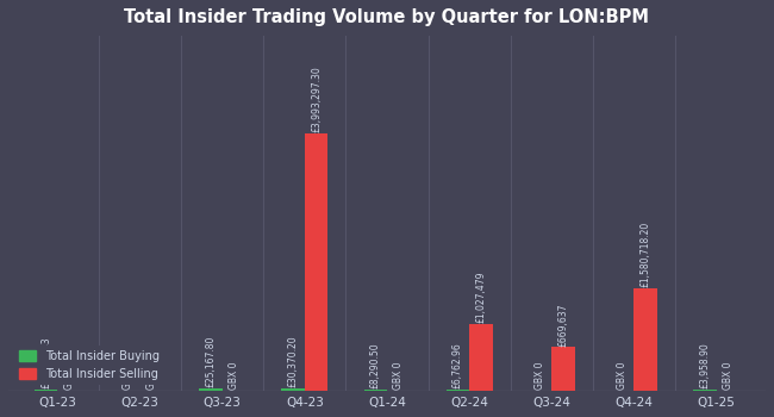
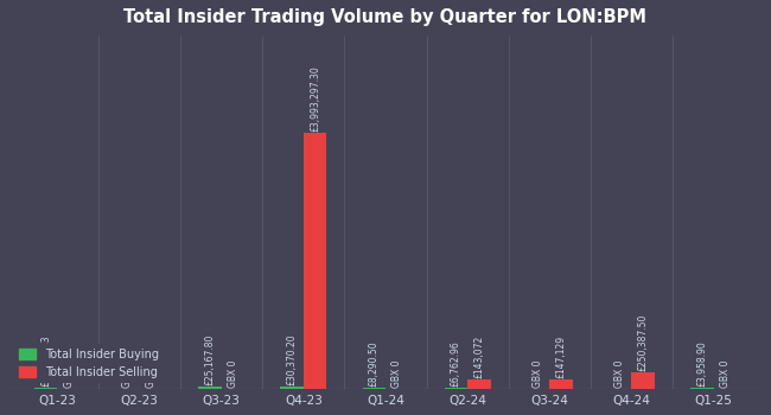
Total Insider Selling/Q2-24: £1,027,479 -> £143,072
Total Insider Selling/Q3-24: £669,637 -> £147,129
Total Insider Selling/Q4-24: £1,580,718.20 -> £250,387.50
